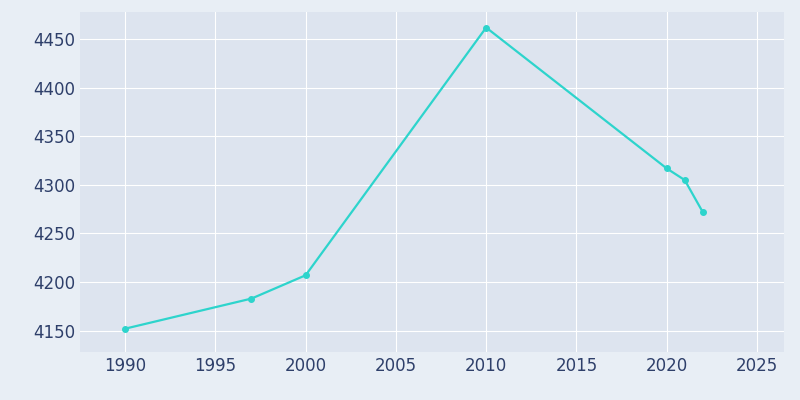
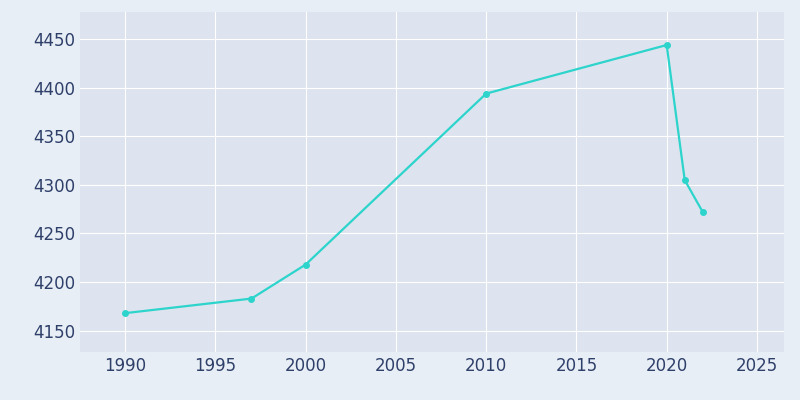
1990: 4152 -> 4168
2000: 4207 -> 4218
2010: 4462 -> 4394
2020: 4317 -> 4444
